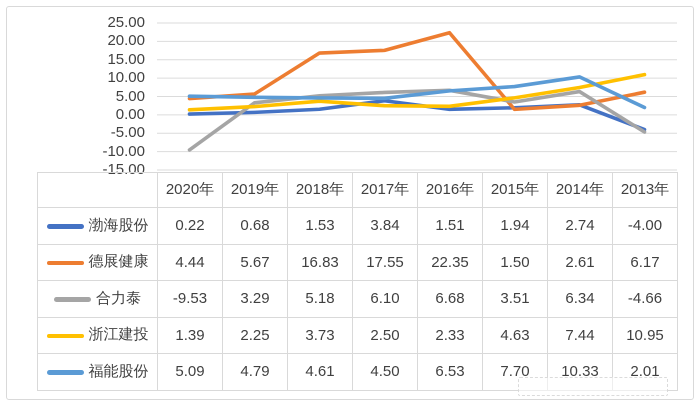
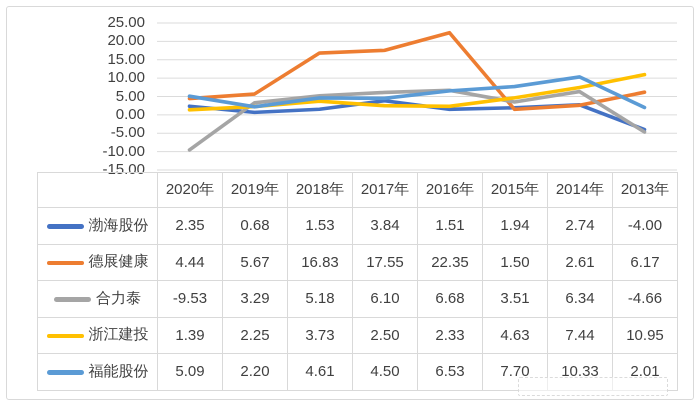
渤海股份/2020年: 0.22 -> 2.35
福能股份/2019年: 4.79 -> 2.20
